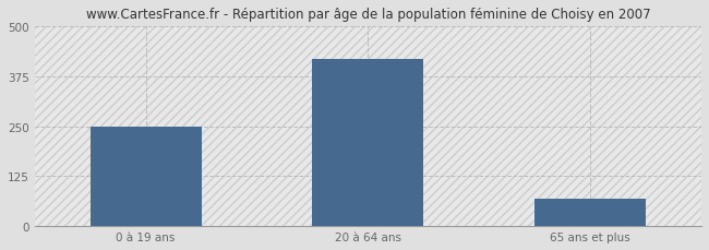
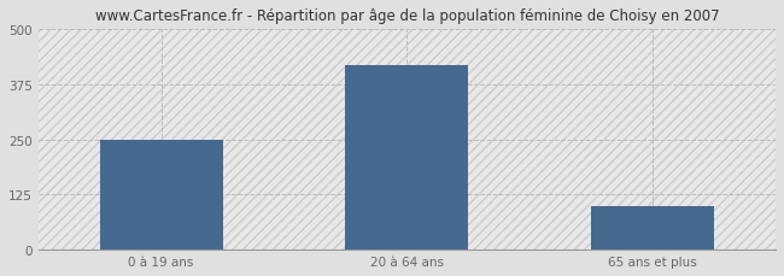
65 ans et plus: 70 -> 98
